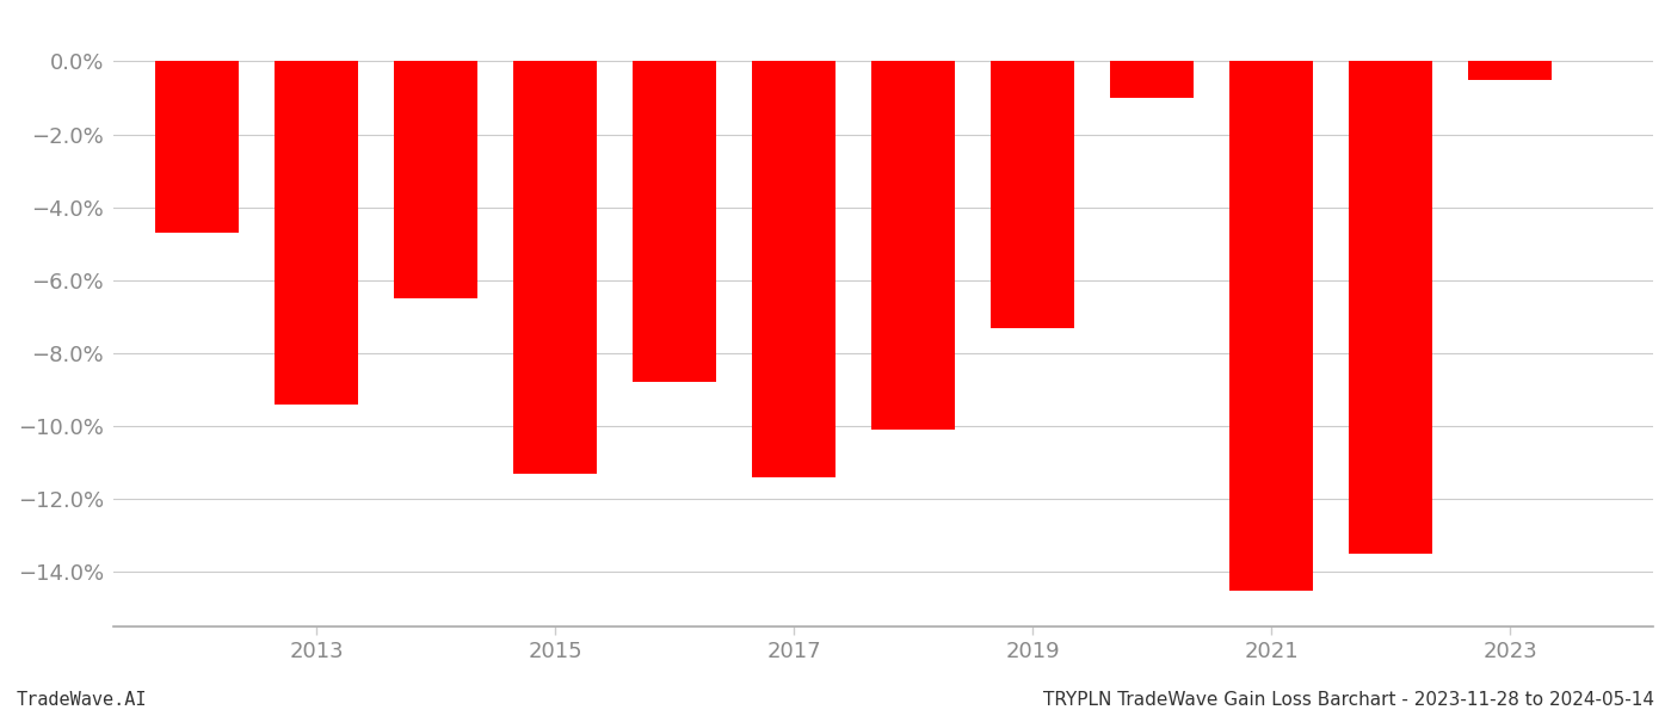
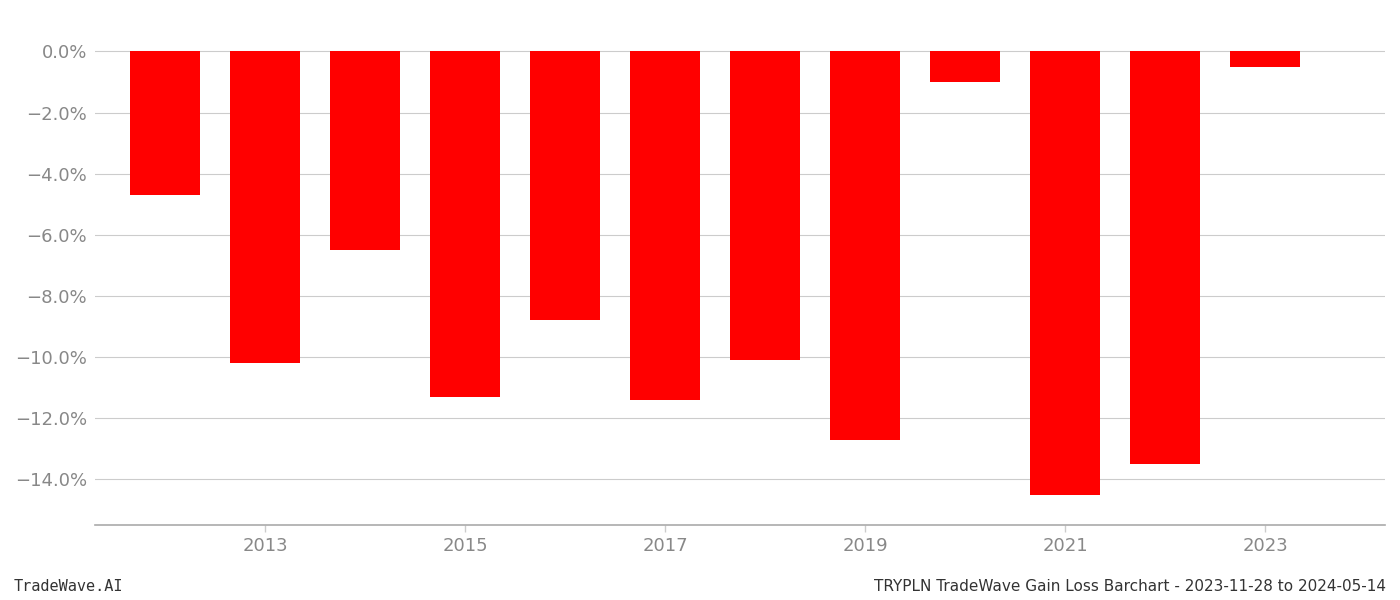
2013: -9.4% -> -10.2%
2019: -7.3% -> -12.7%
